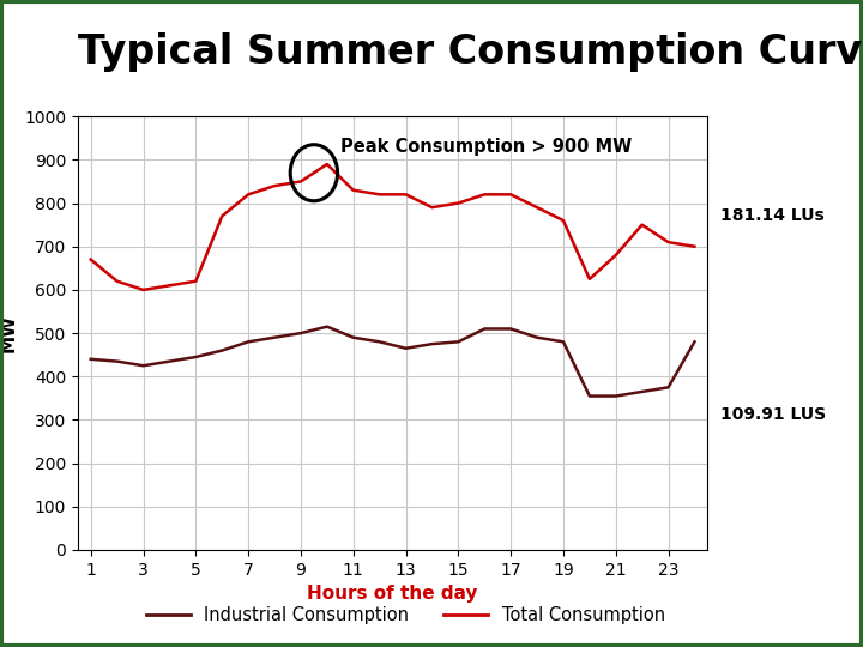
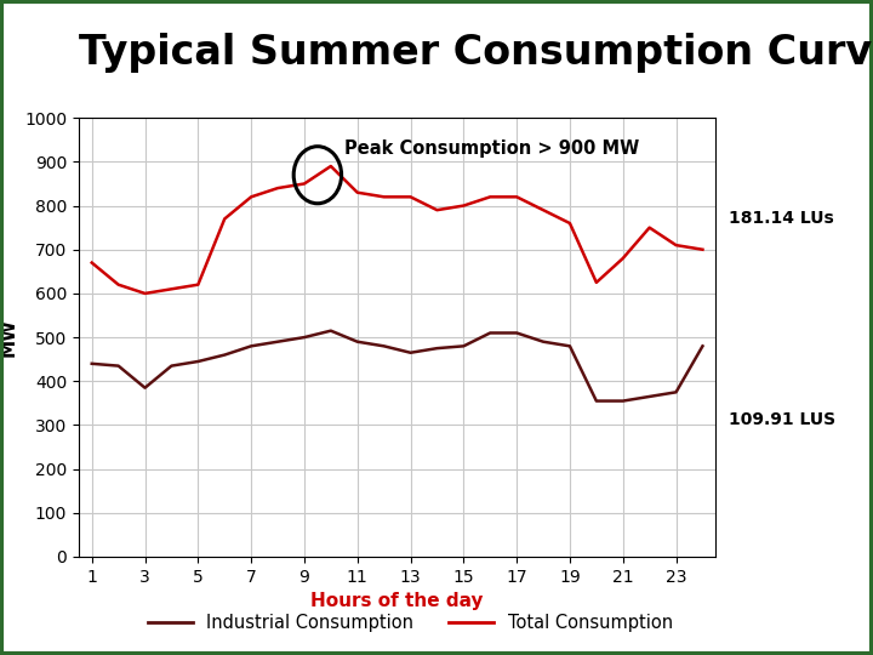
Industrial Consumption/3: 425 -> 385
